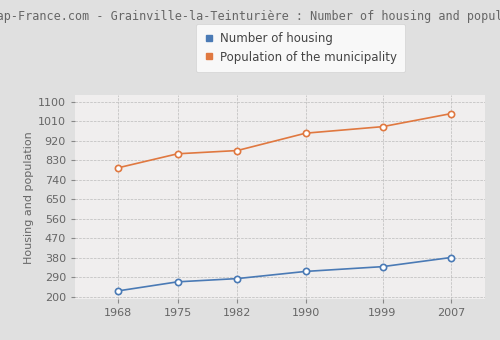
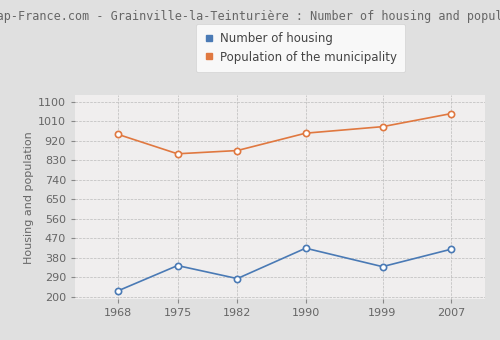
Population of the municipality/1968: 795 -> 950
Number of housing/1975: 270 -> 345
Number of housing/1990: 318 -> 425
Number of housing/2007: 382 -> 420
